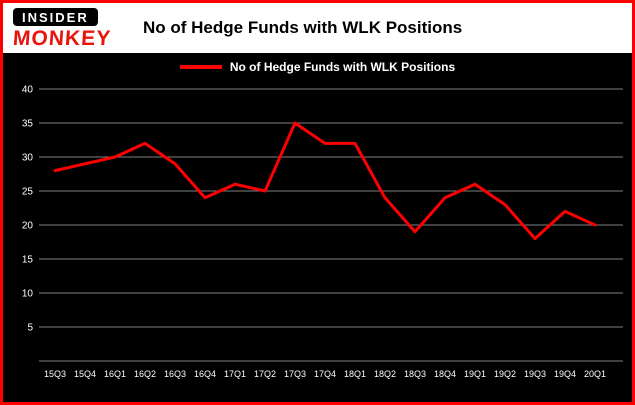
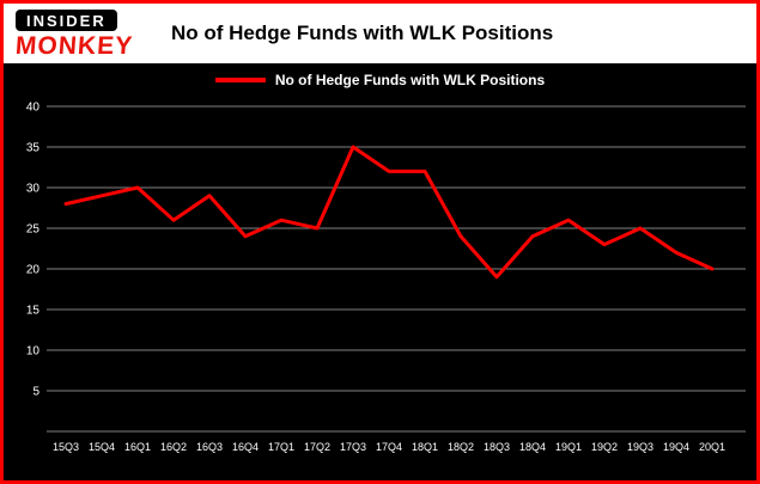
16Q2: 32 -> 26
19Q3: 18 -> 25
